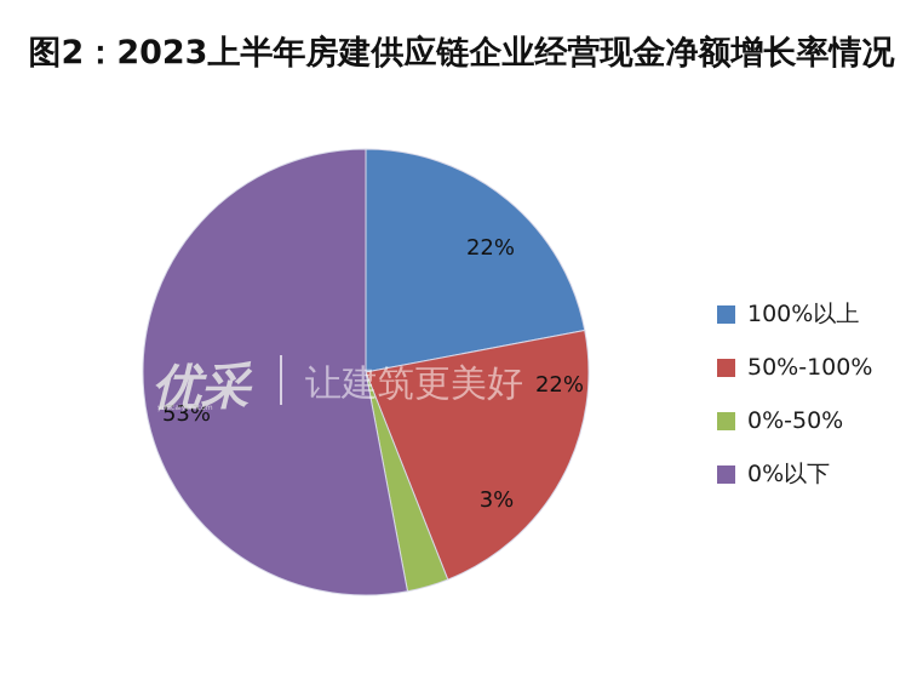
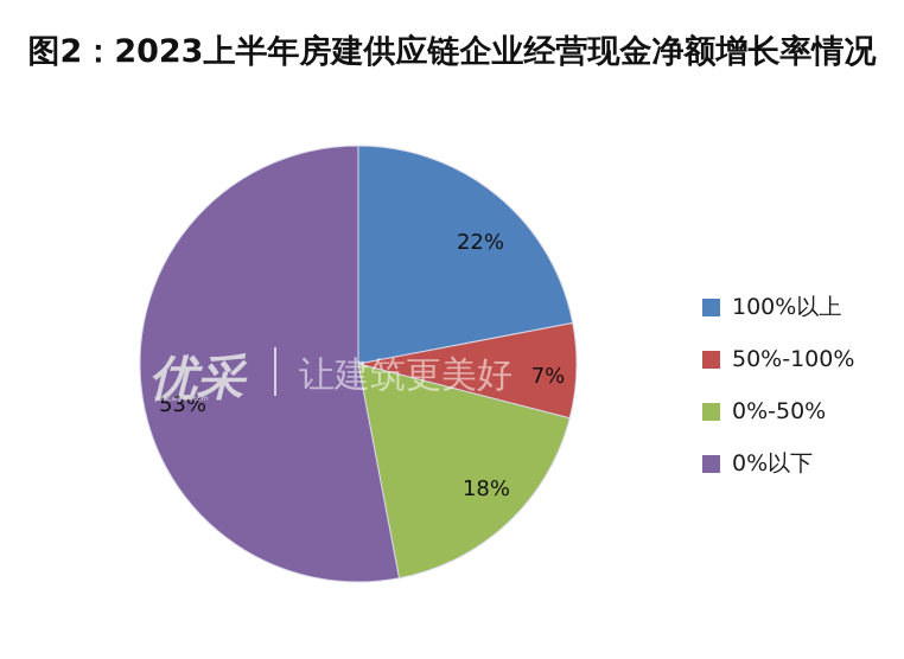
50%-100%: 22% -> 7%
0%-50%: 3% -> 18%
